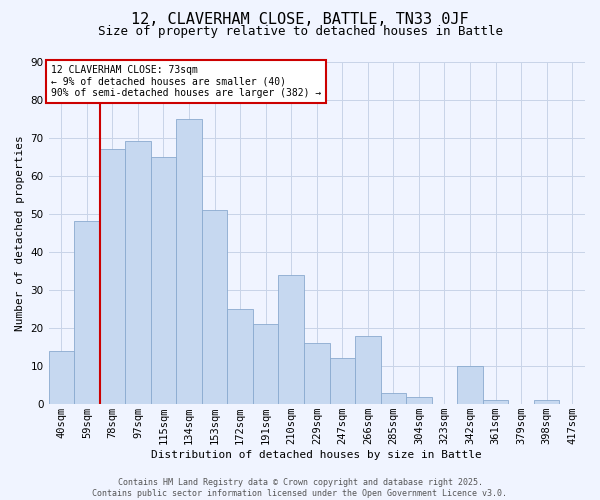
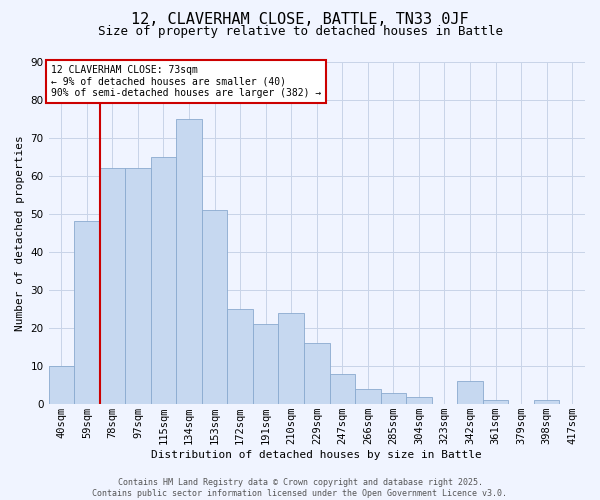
40sqm: 14 -> 10
78sqm: 67 -> 62
97sqm: 69 -> 62
210sqm: 34 -> 24
247sqm: 12 -> 8
266sqm: 18 -> 4
342sqm: 10 -> 6
